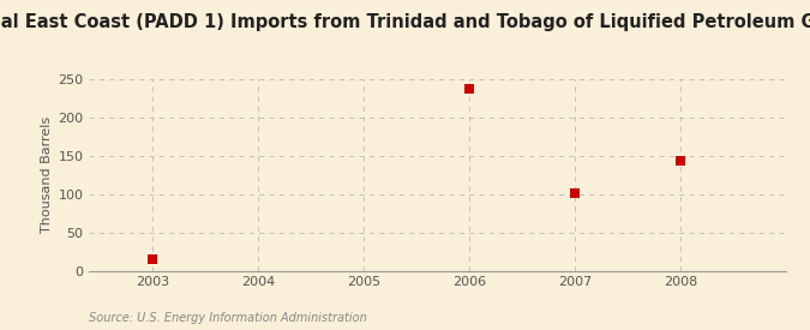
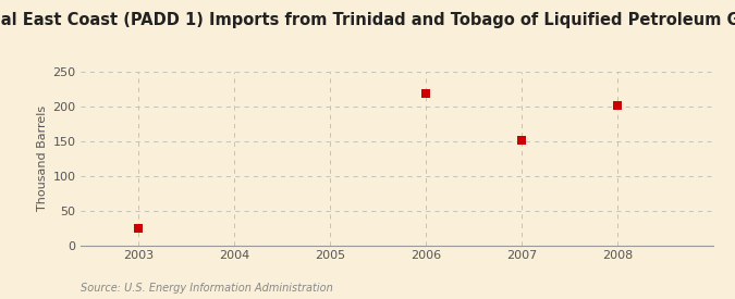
2003: 15 -> 24
2006: 238 -> 218
2007: 101 -> 152
2008: 143 -> 202
